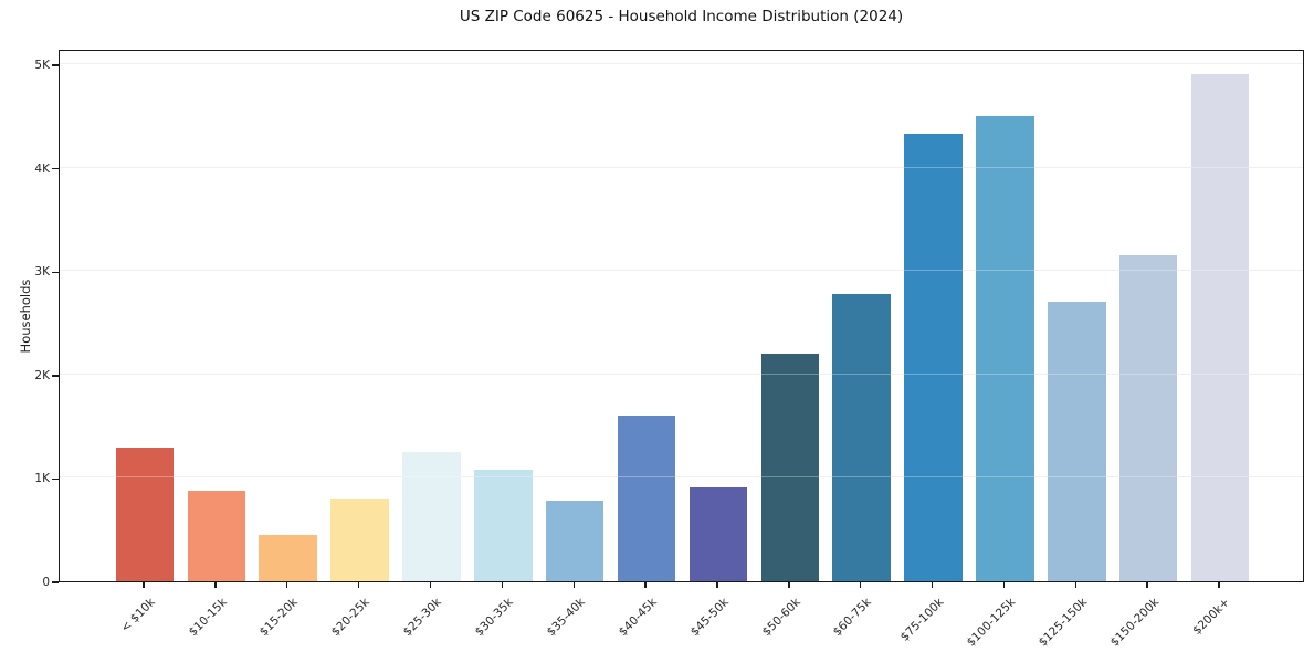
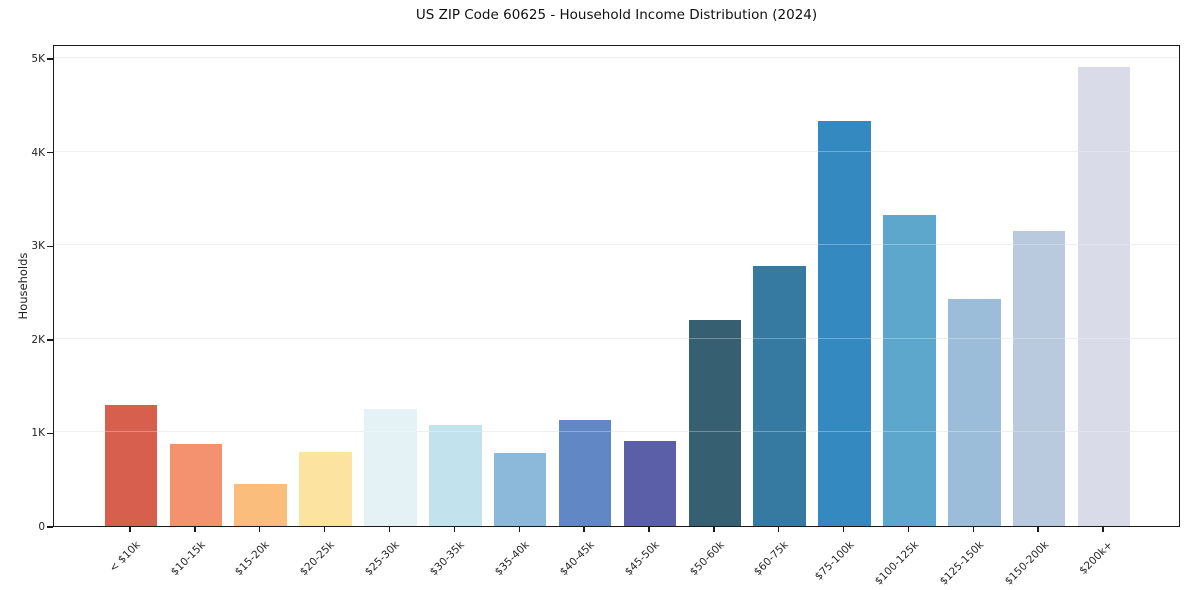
$40-45k: 1.6K -> 1.1K
$100-125k: 4.5K -> 3.3K
$125-150k: 2.7K -> 2.4K
